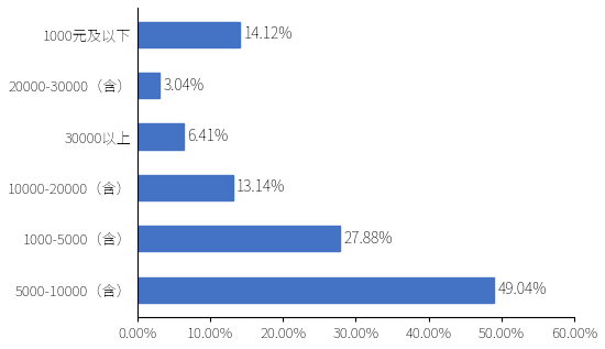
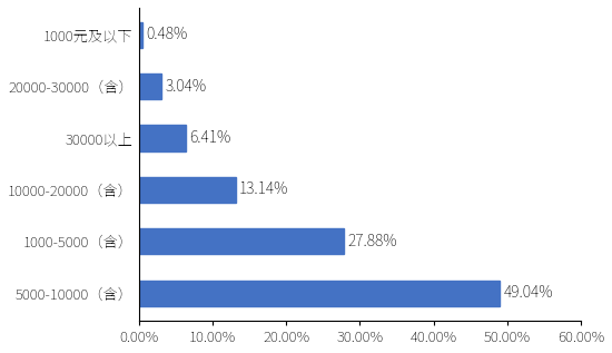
1000元及以下: 14.12% -> 0.48%
